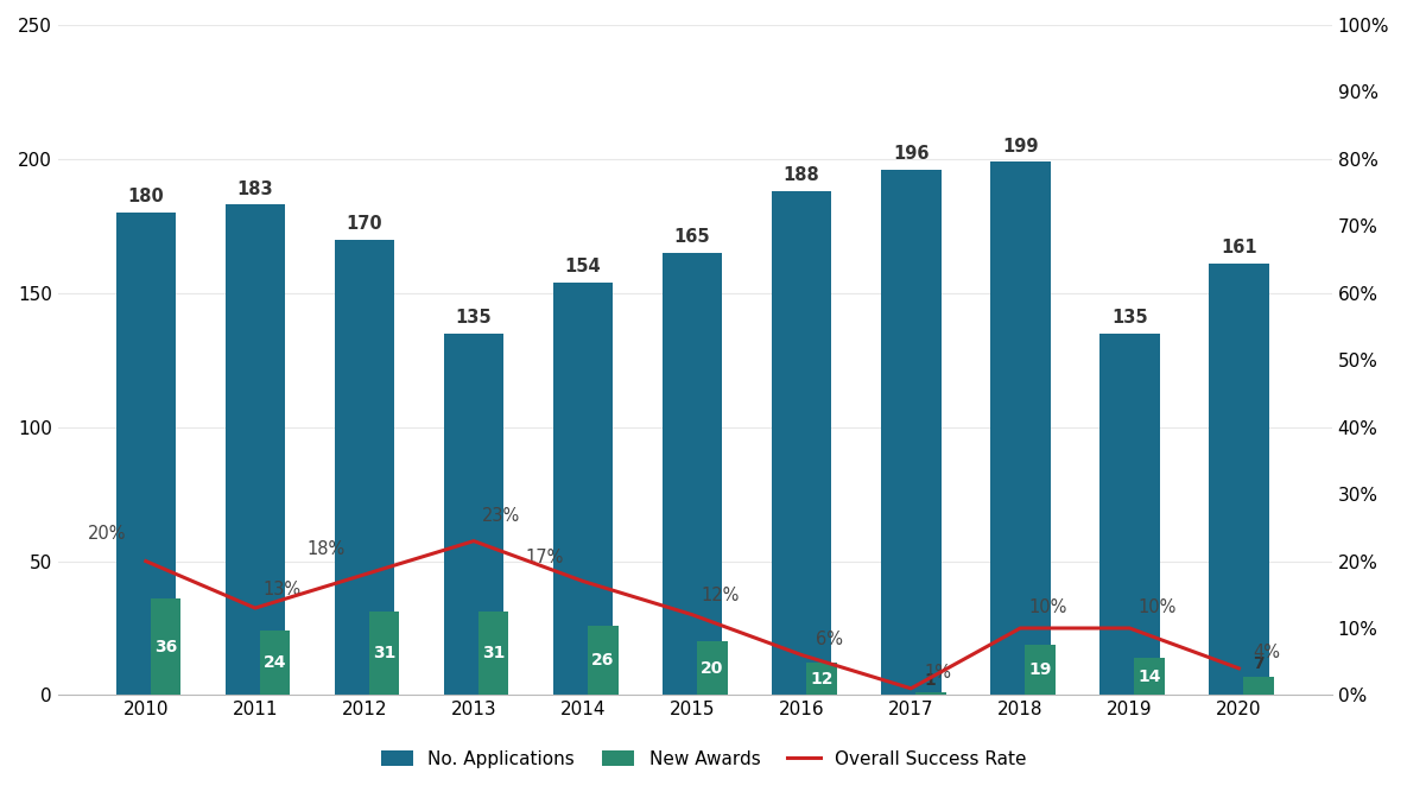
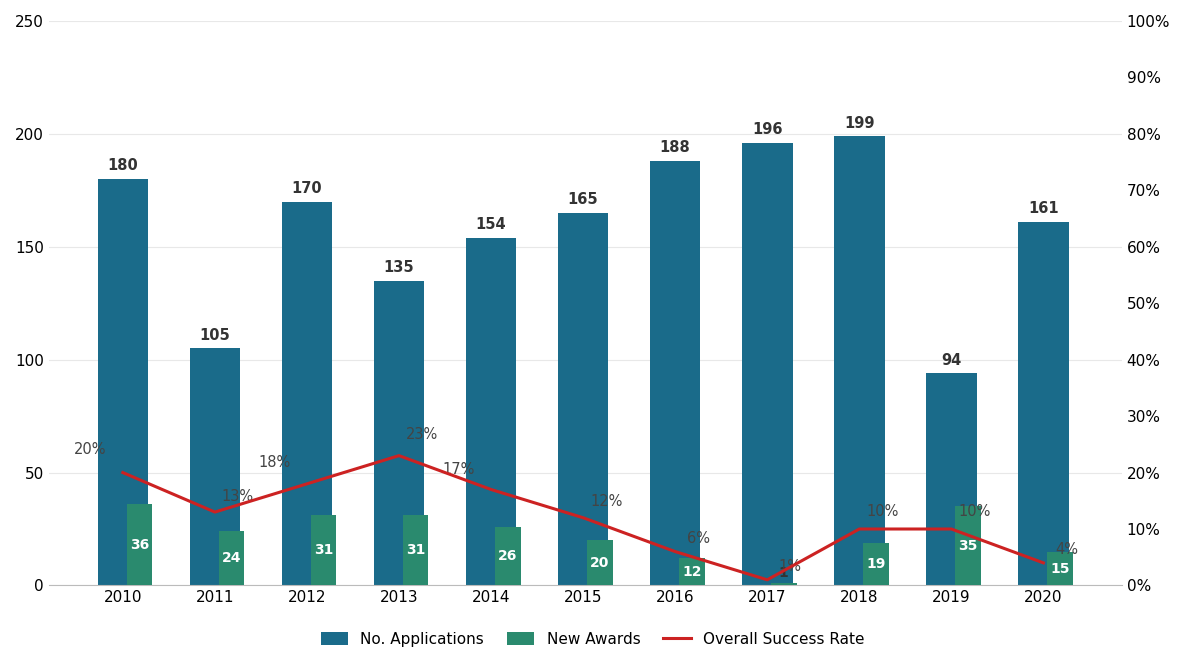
No. Applications/2011: 183 -> 105
No. Applications/2019: 135 -> 94
New Awards/2019: 14 -> 35
New Awards/2020: 7 -> 15
